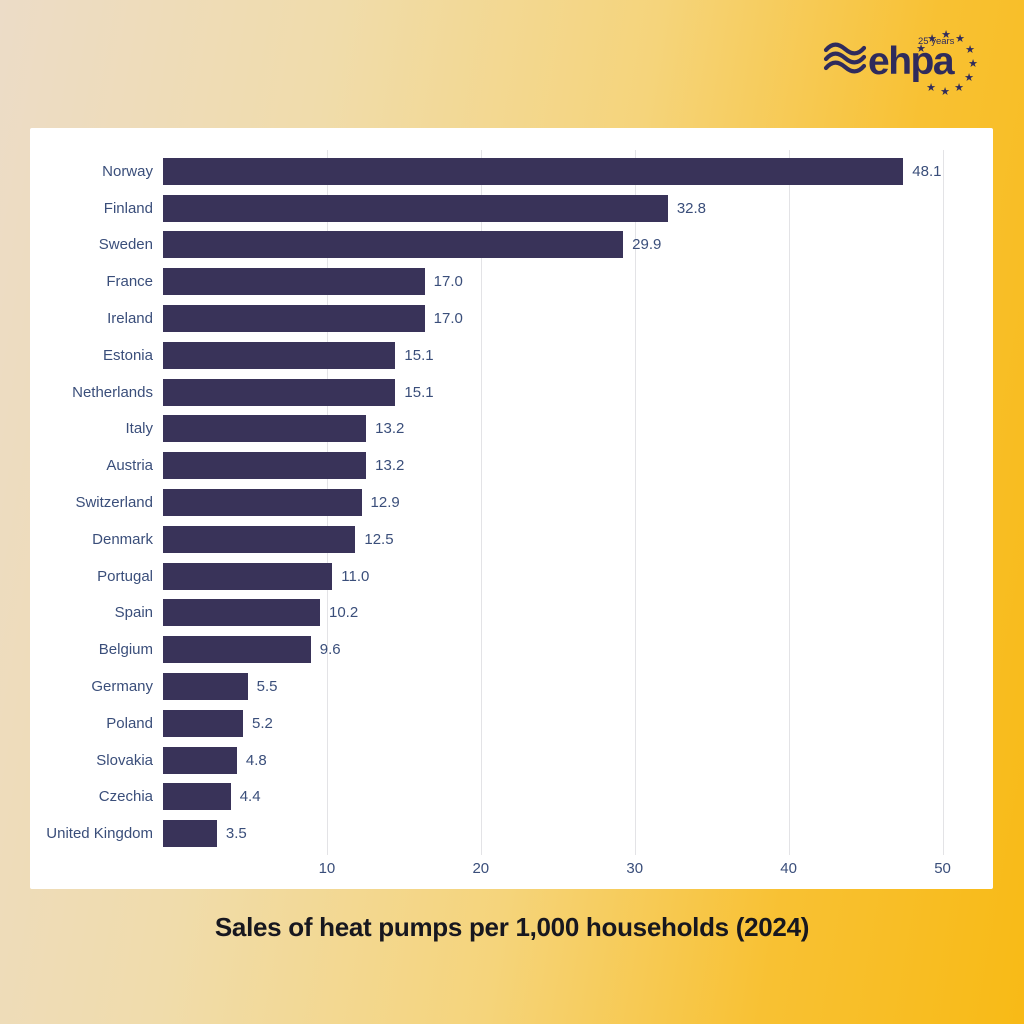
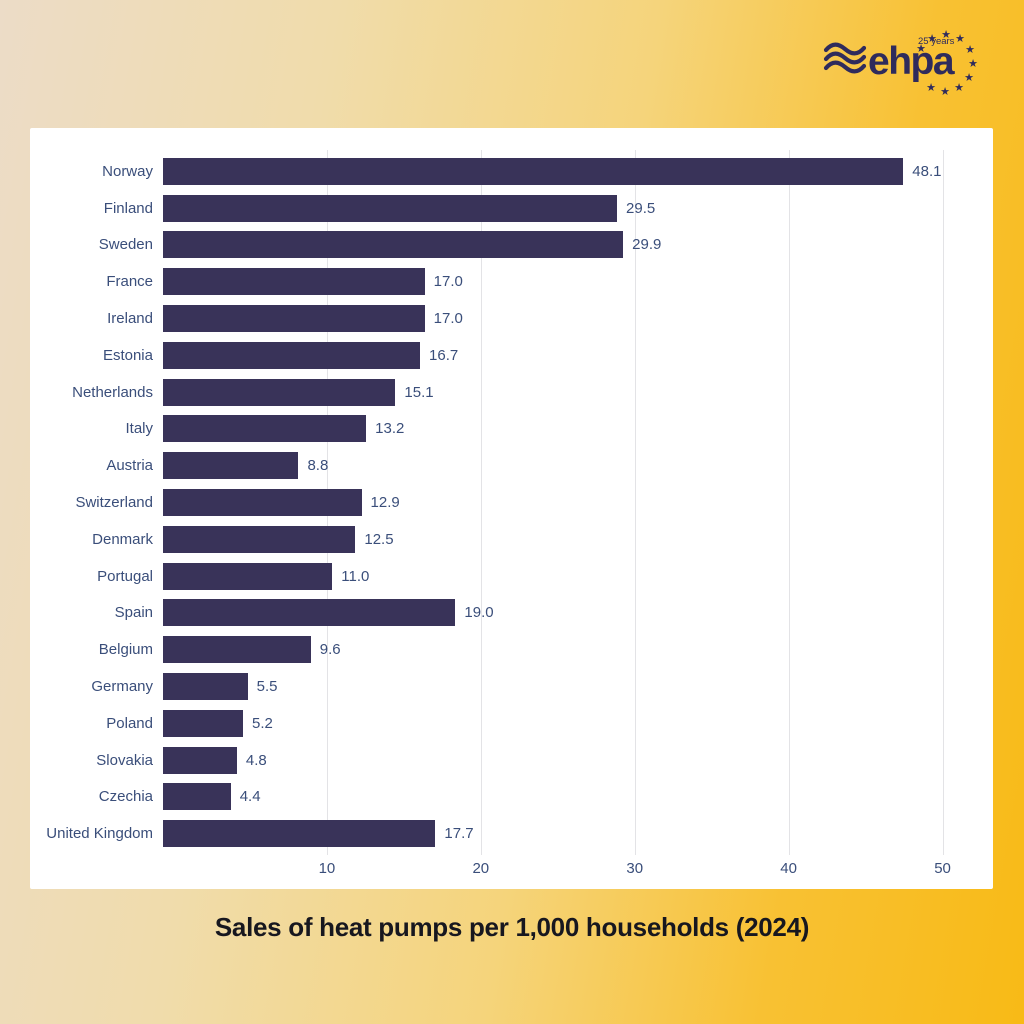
Finland: 32.8 -> 29.5
Estonia: 15.1 -> 16.7
Austria: 13.2 -> 8.8
Spain: 10.2 -> 19.0
United Kingdom: 3.5 -> 17.7
